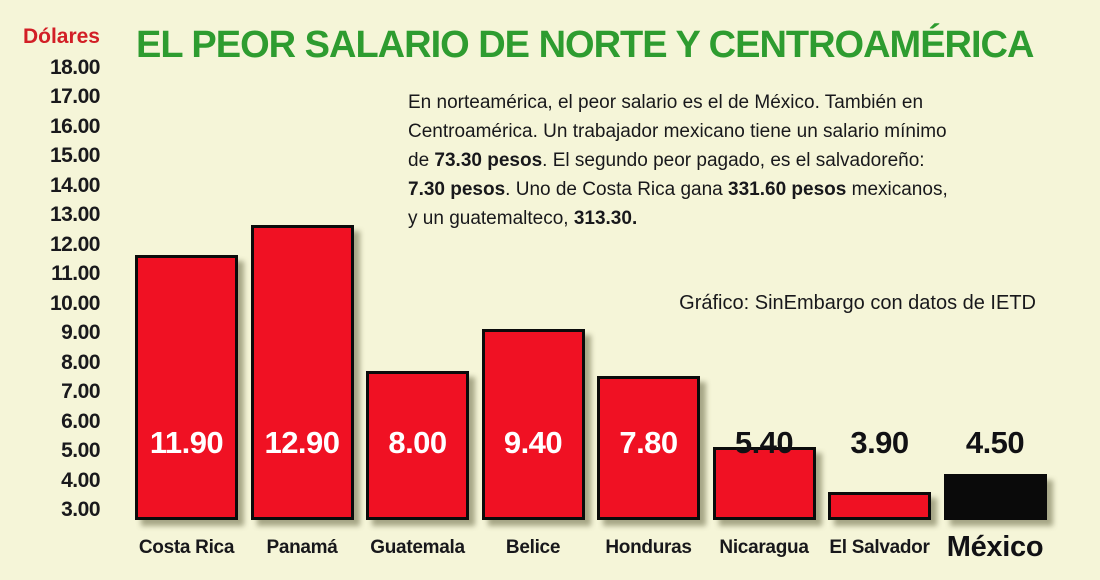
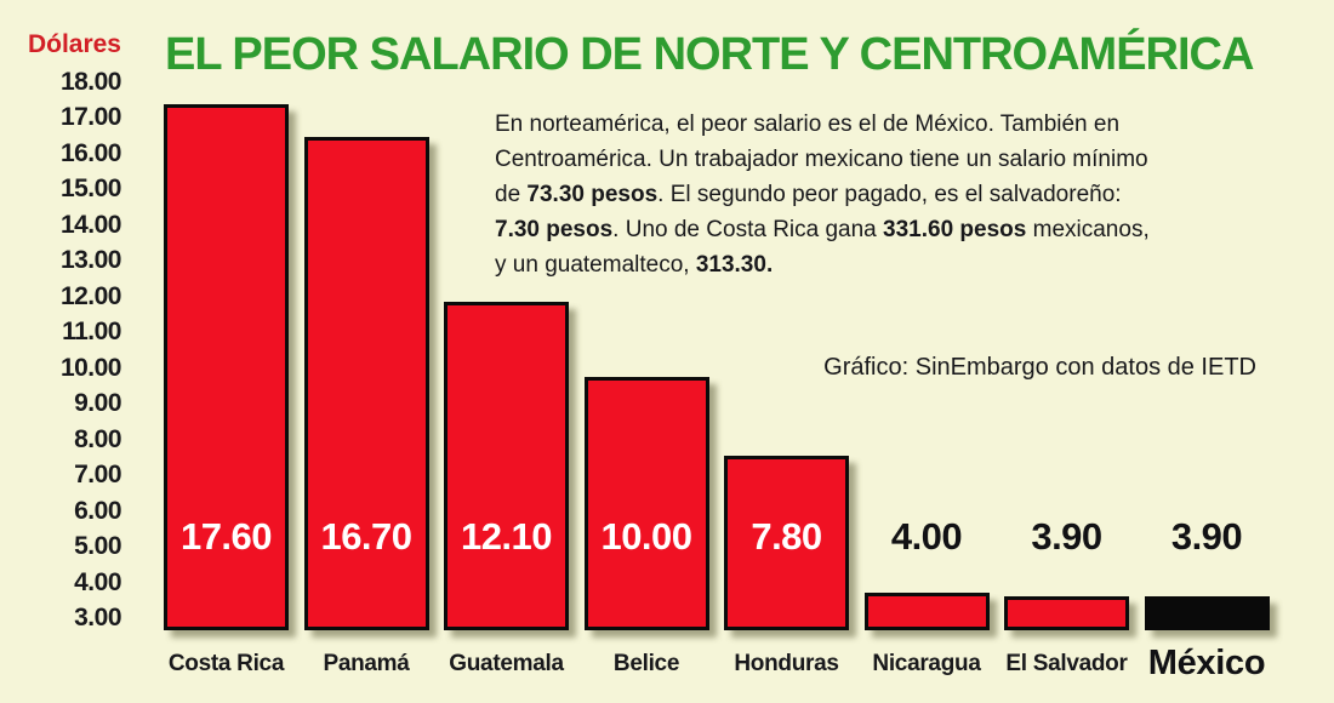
Costa Rica: 11.90 -> 17.60
Panamá: 12.90 -> 16.70
Guatemala: 8.00 -> 12.10
Belice: 9.40 -> 10.00
Nicaragua: 5.40 -> 4.00
México: 4.50 -> 3.90
